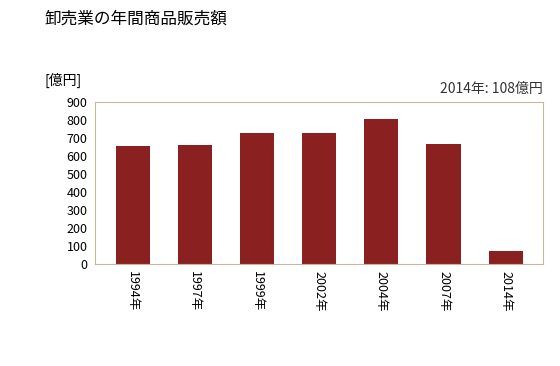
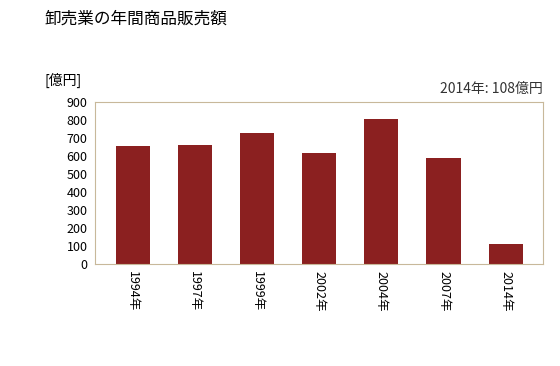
2002年: 730 -> 620
2007年: 670 -> 590
2014年: 70 -> 110
